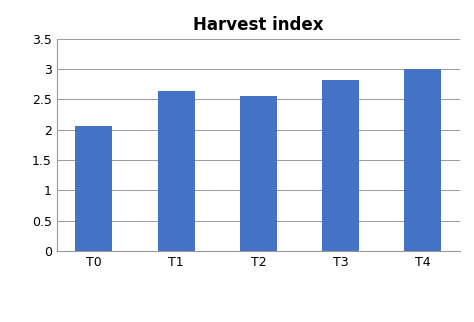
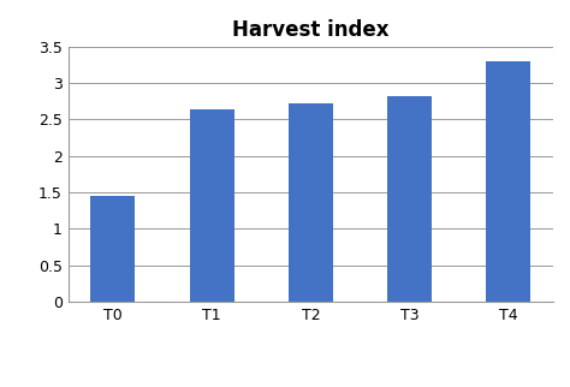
T0: 2.06 -> 1.45
T2: 2.56 -> 2.72
T4: 3.00 -> 3.30
